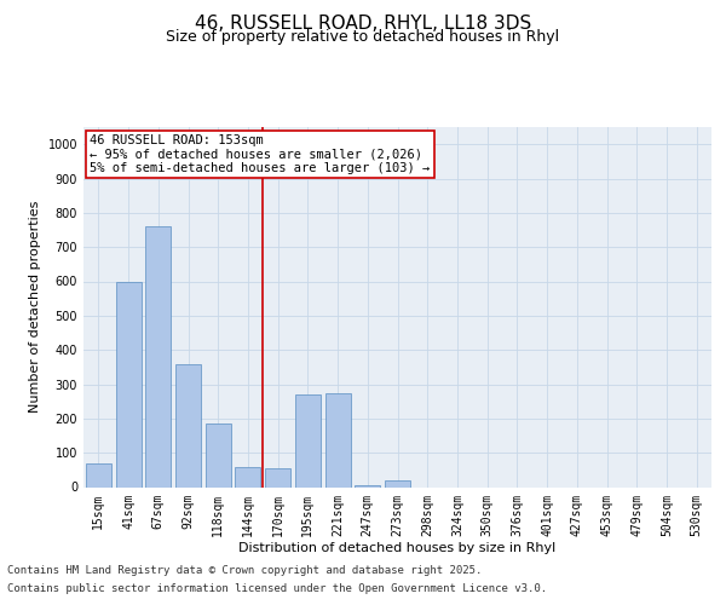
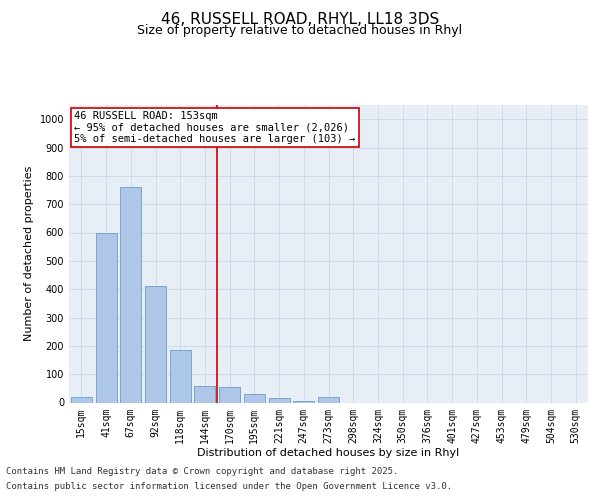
15sqm: 70 -> 20
92sqm: 360 -> 410
195sqm: 270 -> 30
221sqm: 275 -> 15
